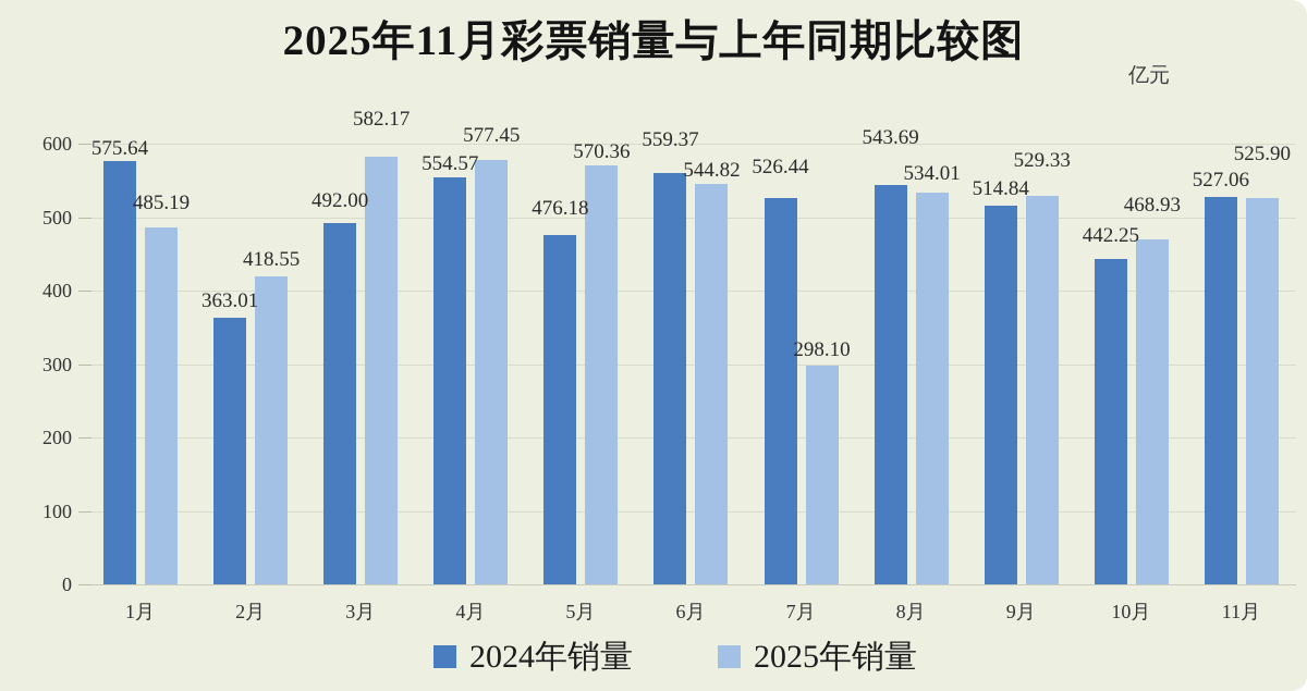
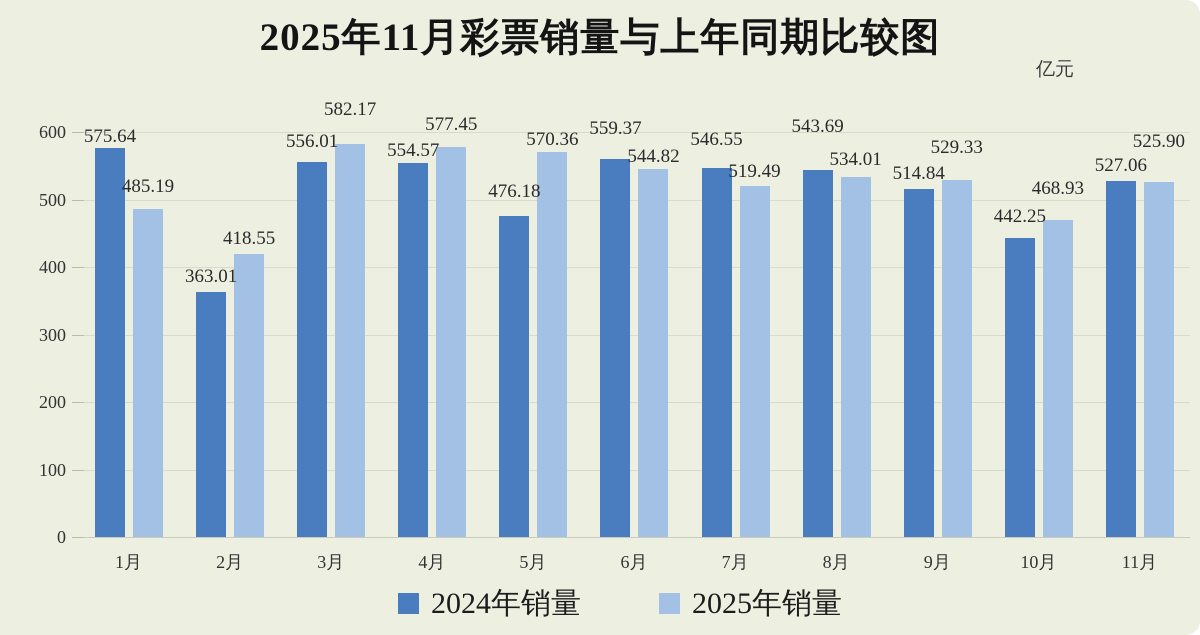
2024年销量/3月: 492.00 -> 556.01
2024年销量/7月: 526.44 -> 546.55
2025年销量/7月: 298.10 -> 519.49
